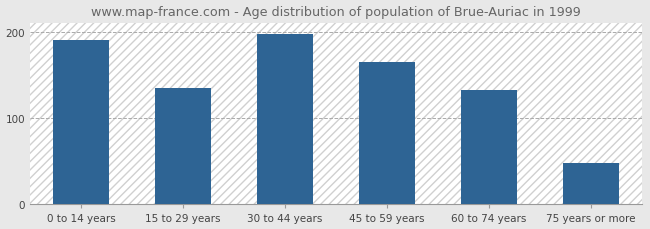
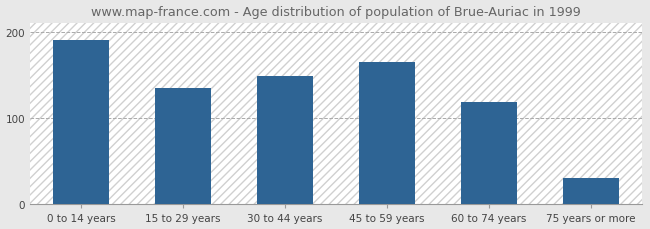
30 to 44 years: 197 -> 148
60 to 74 years: 132 -> 118
75 years or more: 48 -> 30
